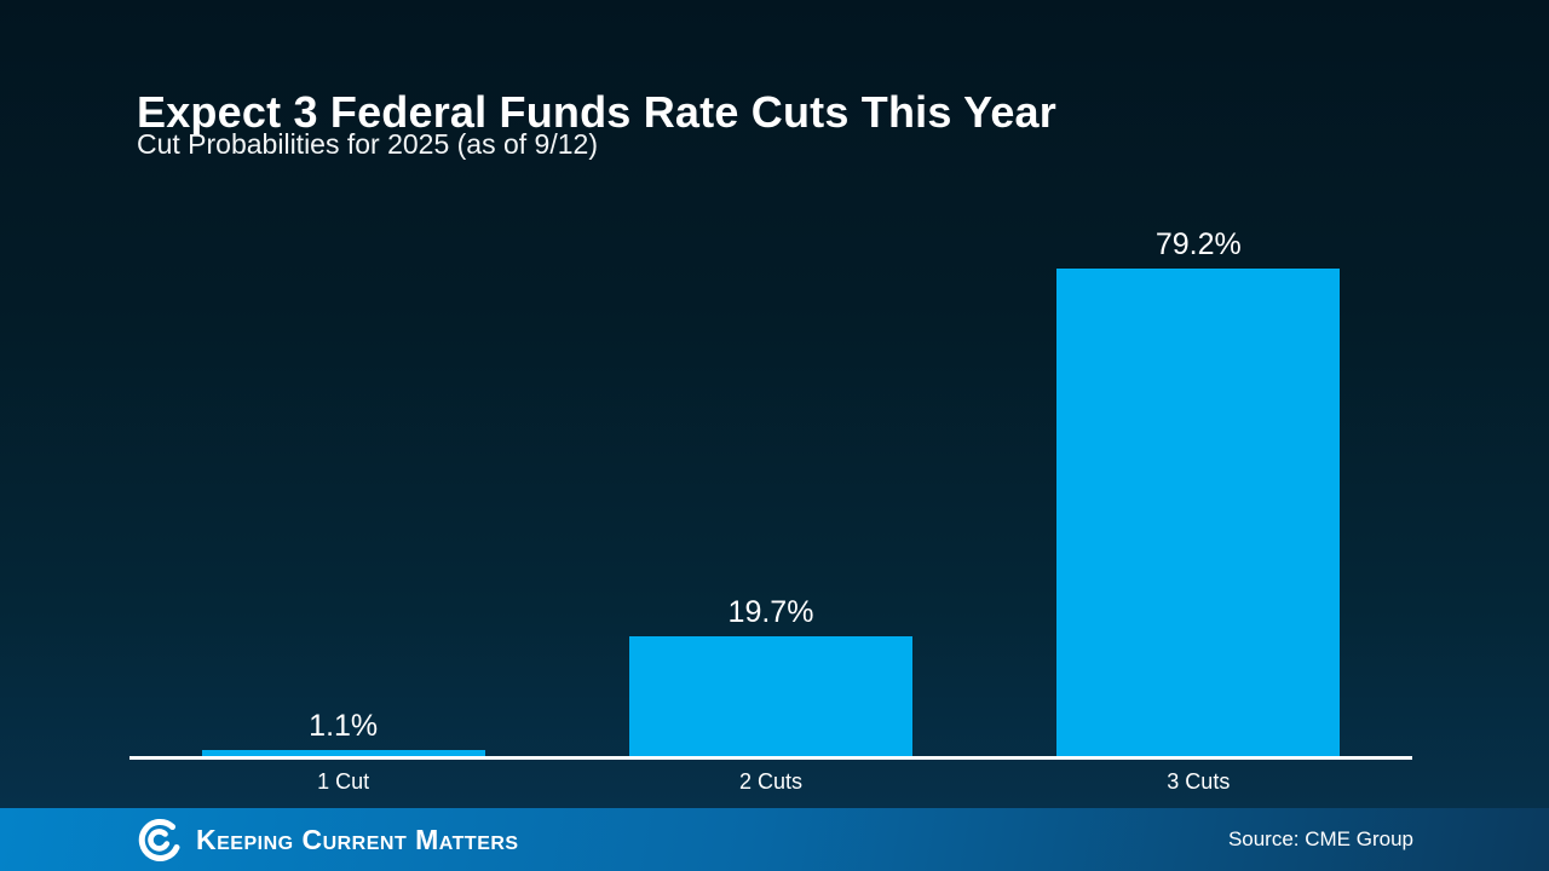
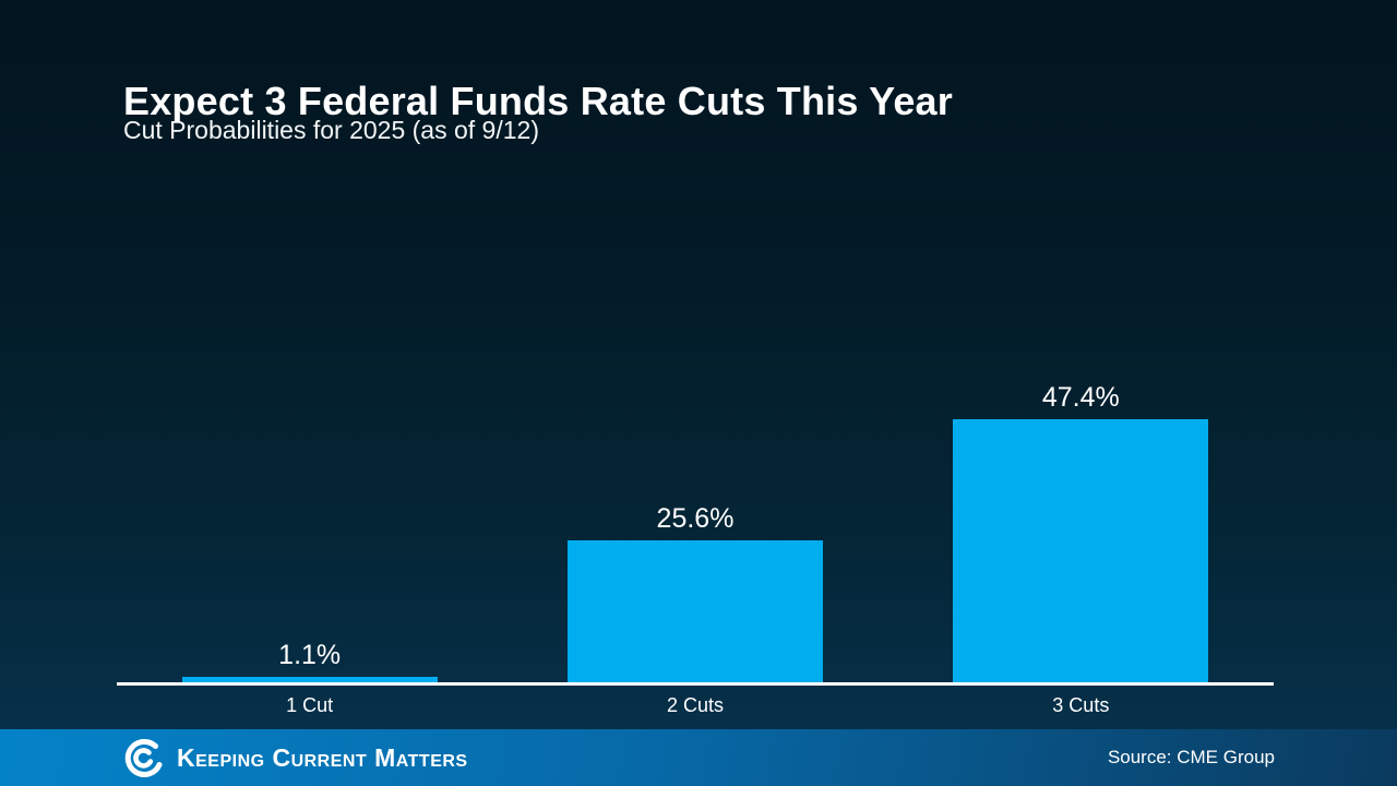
2 Cuts: 19.7% -> 25.6%
3 Cuts: 79.2% -> 47.4%
